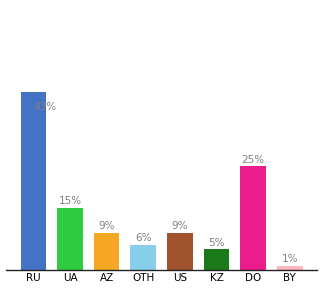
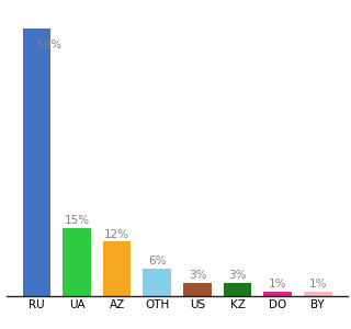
RU: 43% -> 59%
AZ: 9% -> 12%
US: 9% -> 3%
KZ: 5% -> 3%
DO: 25% -> 1%
